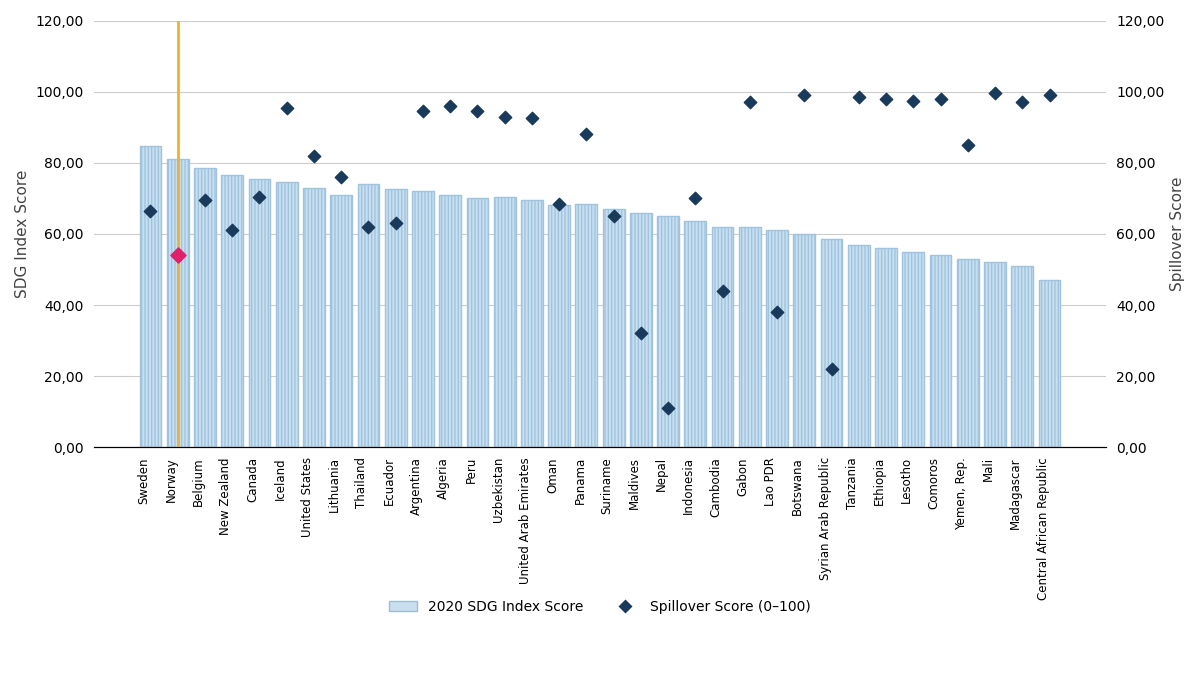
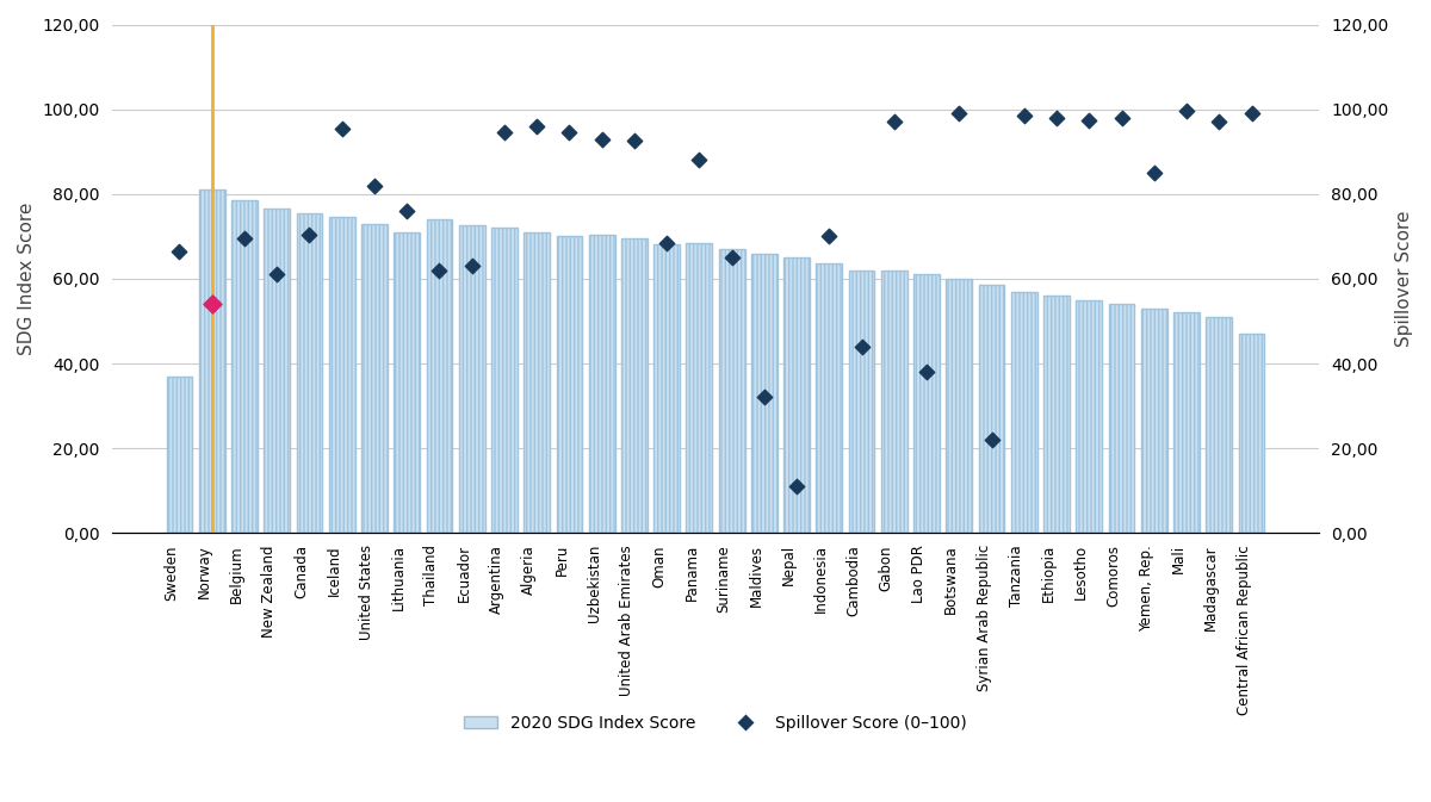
2020 SDG Index Score/Sweden: 84,7 -> 37,0
